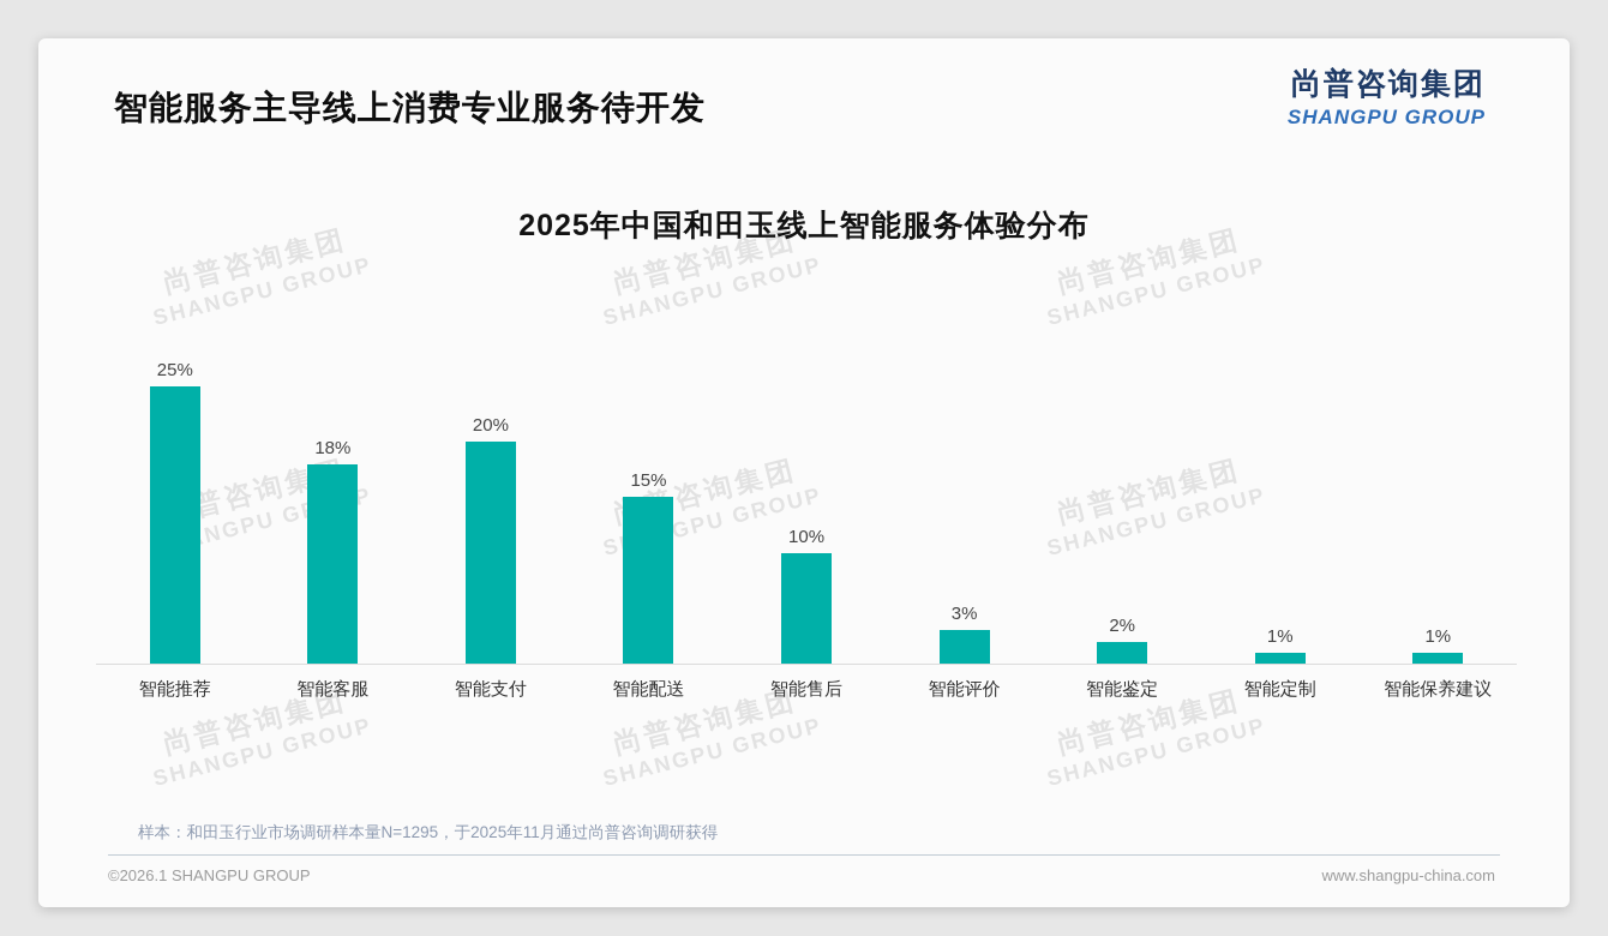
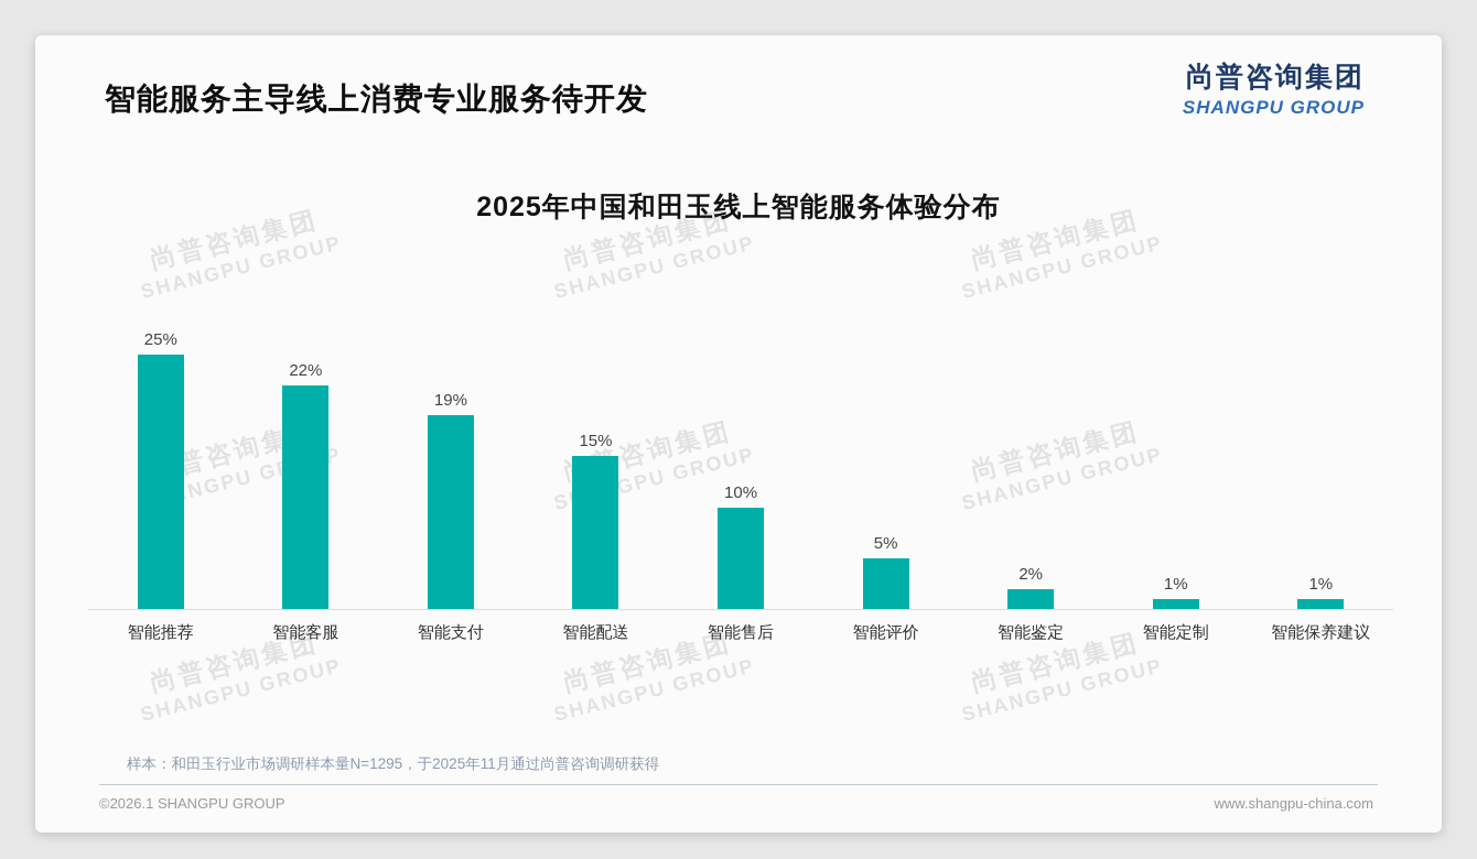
智能客服: 18% -> 22%
智能支付: 20% -> 19%
智能评价: 3% -> 5%
